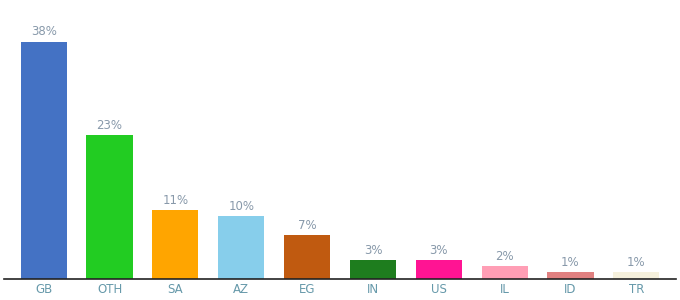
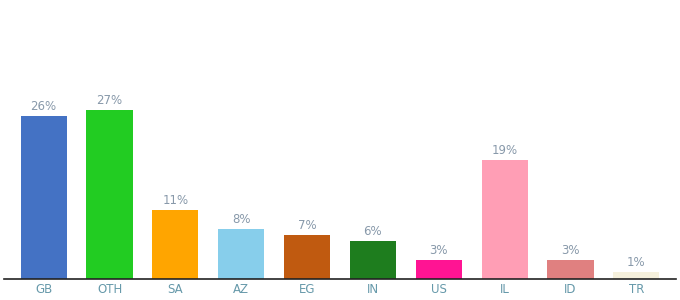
GB: 38% -> 26%
OTH: 23% -> 27%
AZ: 10% -> 8%
IN: 3% -> 6%
IL: 2% -> 19%
ID: 1% -> 3%
